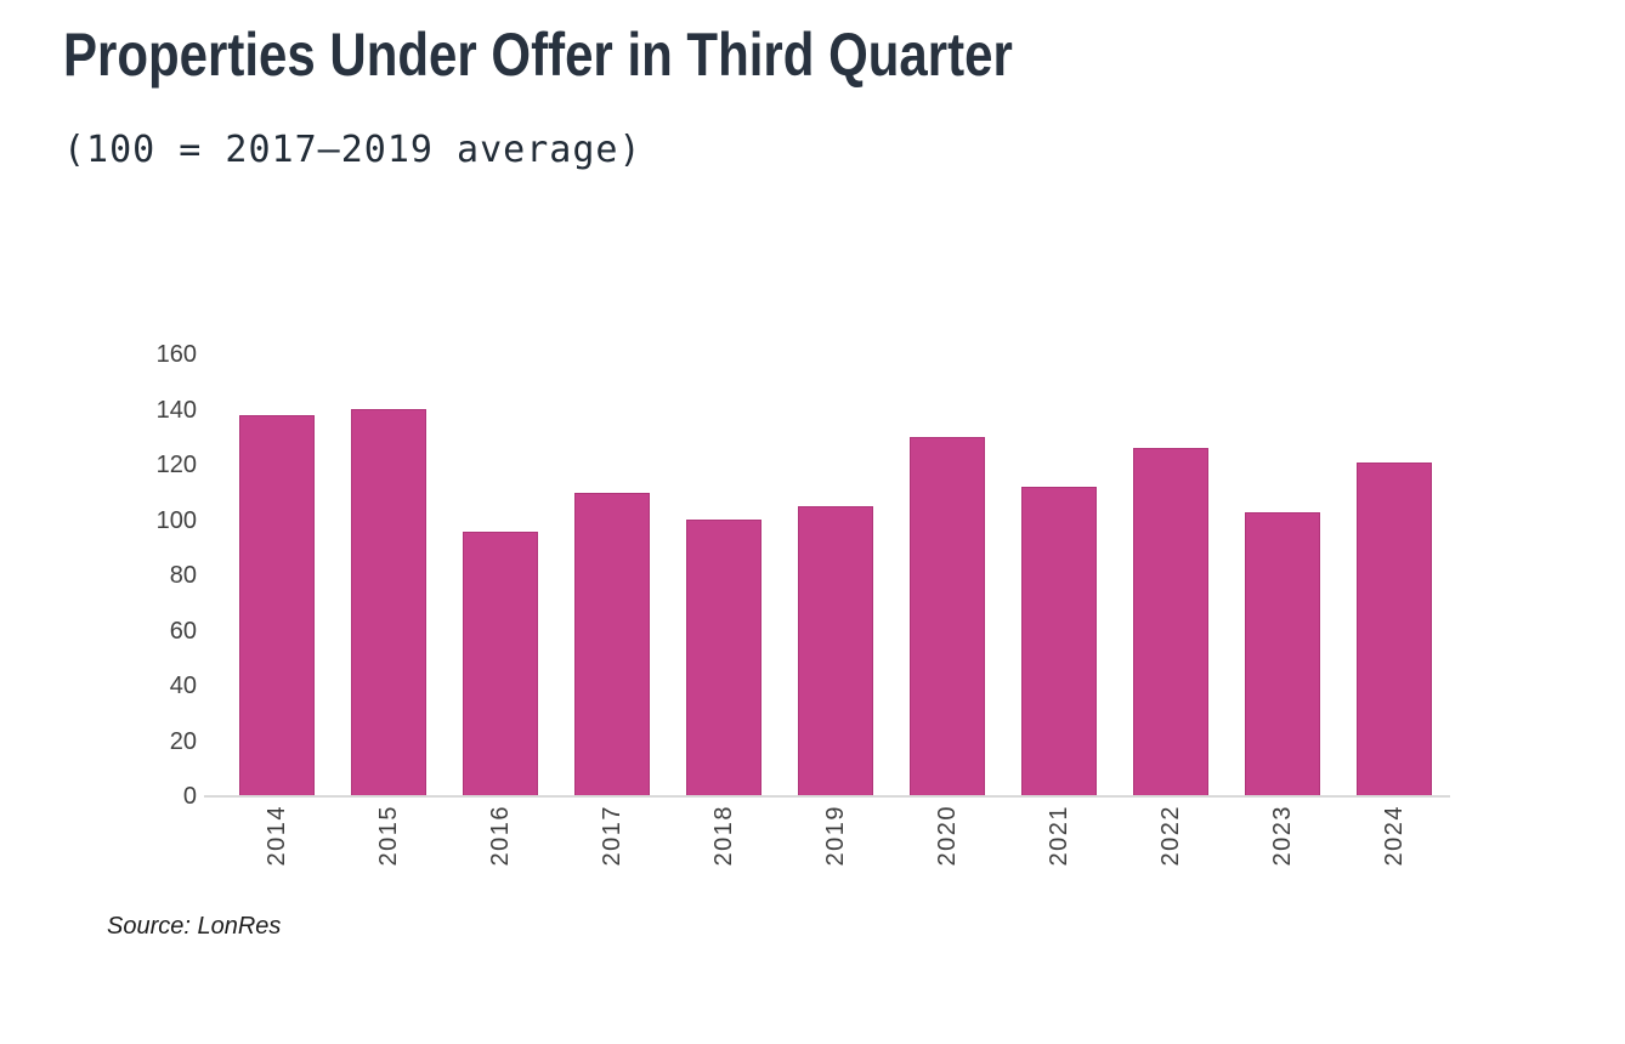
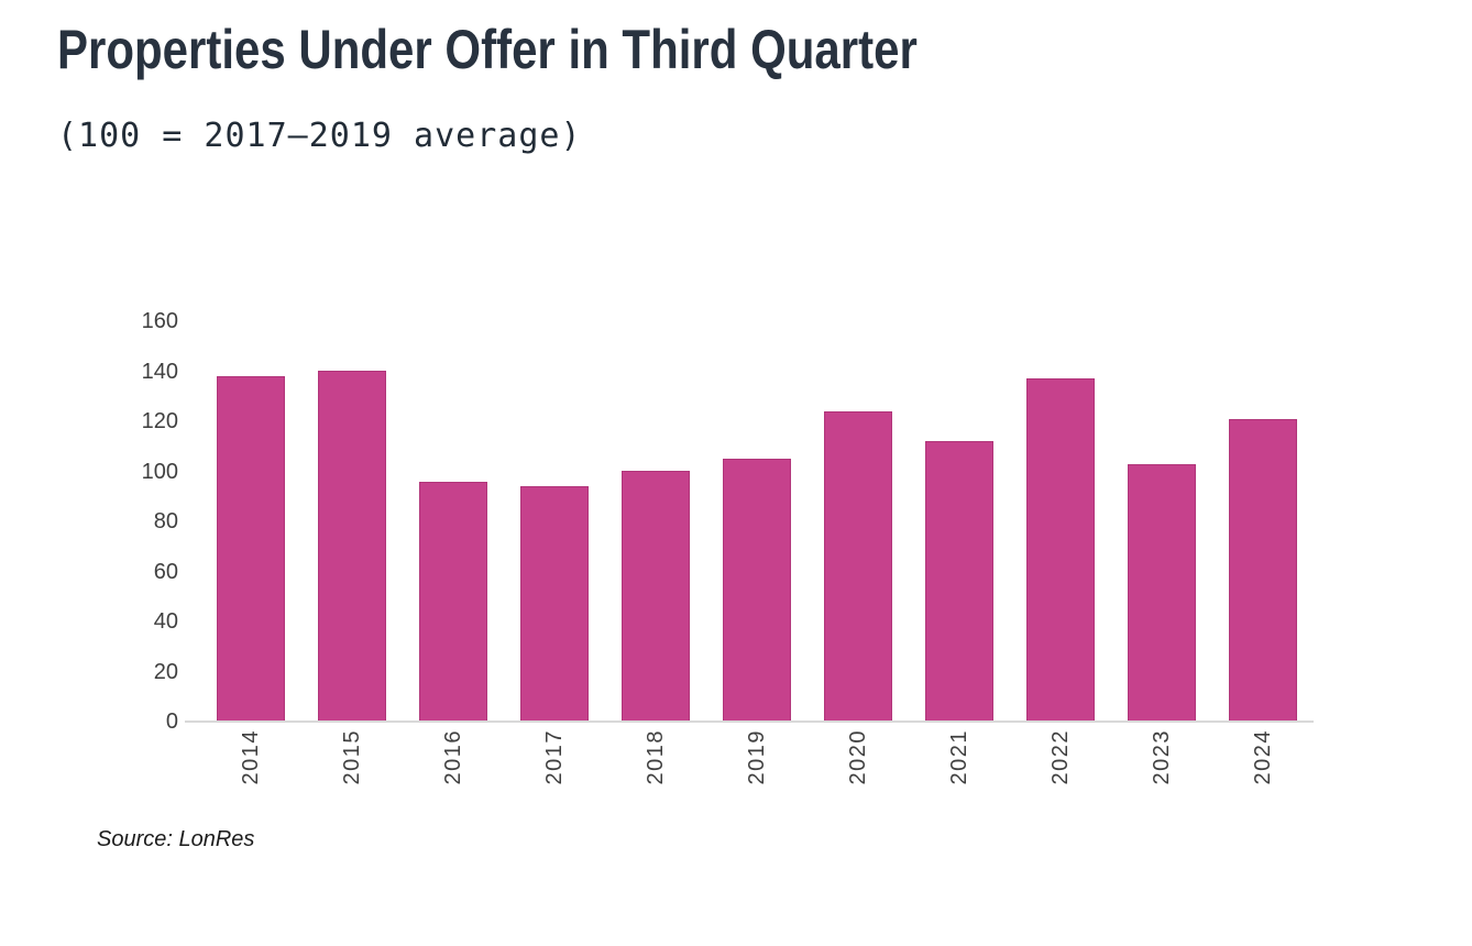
2017: 110 -> 94
2020: 130 -> 124
2022: 126 -> 137
